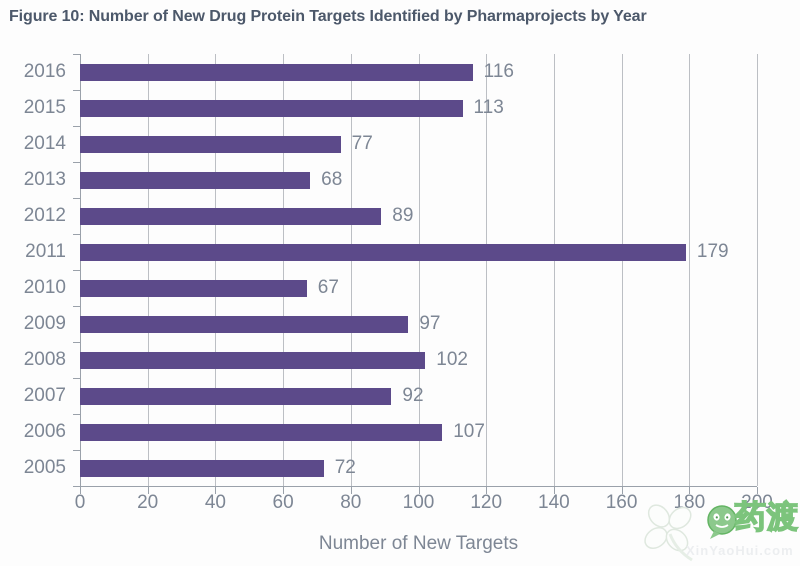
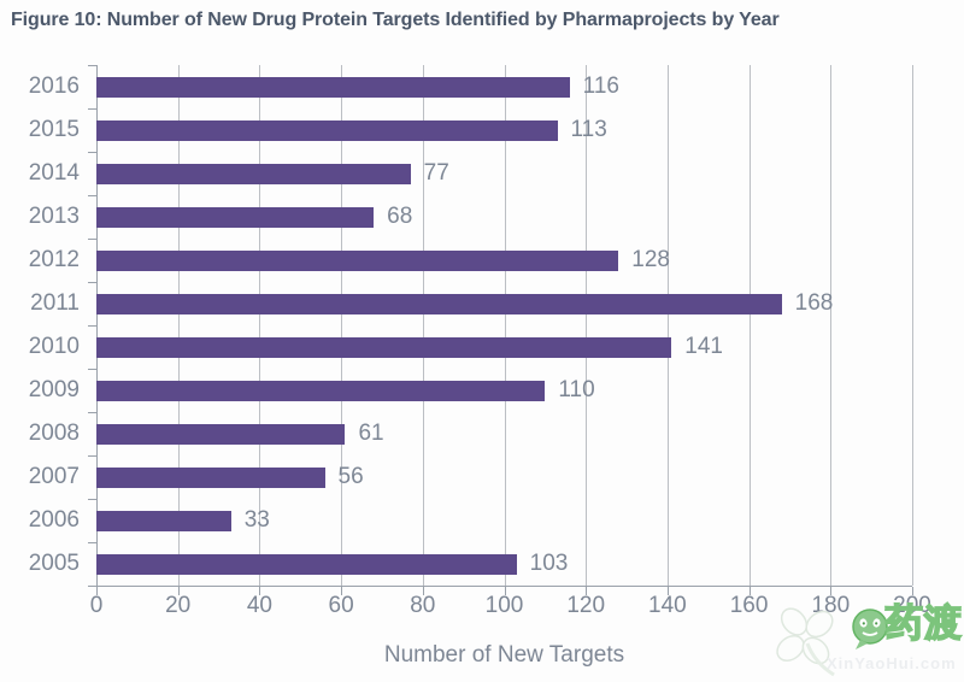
2012: 89 -> 128
2011: 179 -> 168
2010: 67 -> 141
2009: 97 -> 110
2008: 102 -> 61
2007: 92 -> 56
2006: 107 -> 33
2005: 72 -> 103
